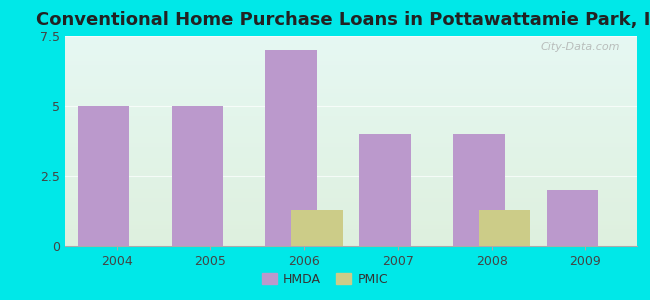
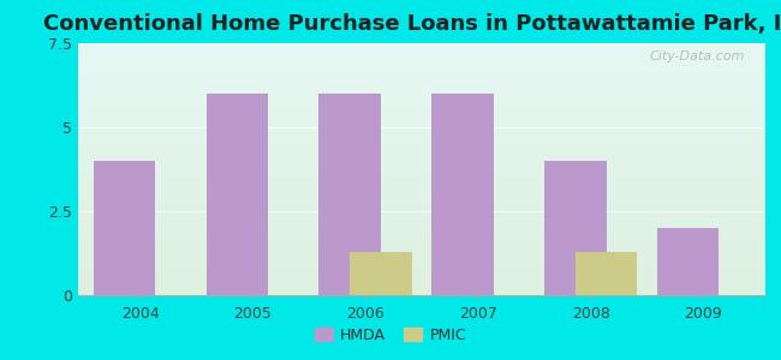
HMDA/2004: 5 -> 4
HMDA/2005: 5 -> 6
HMDA/2006: 7 -> 6
HMDA/2007: 4 -> 6
